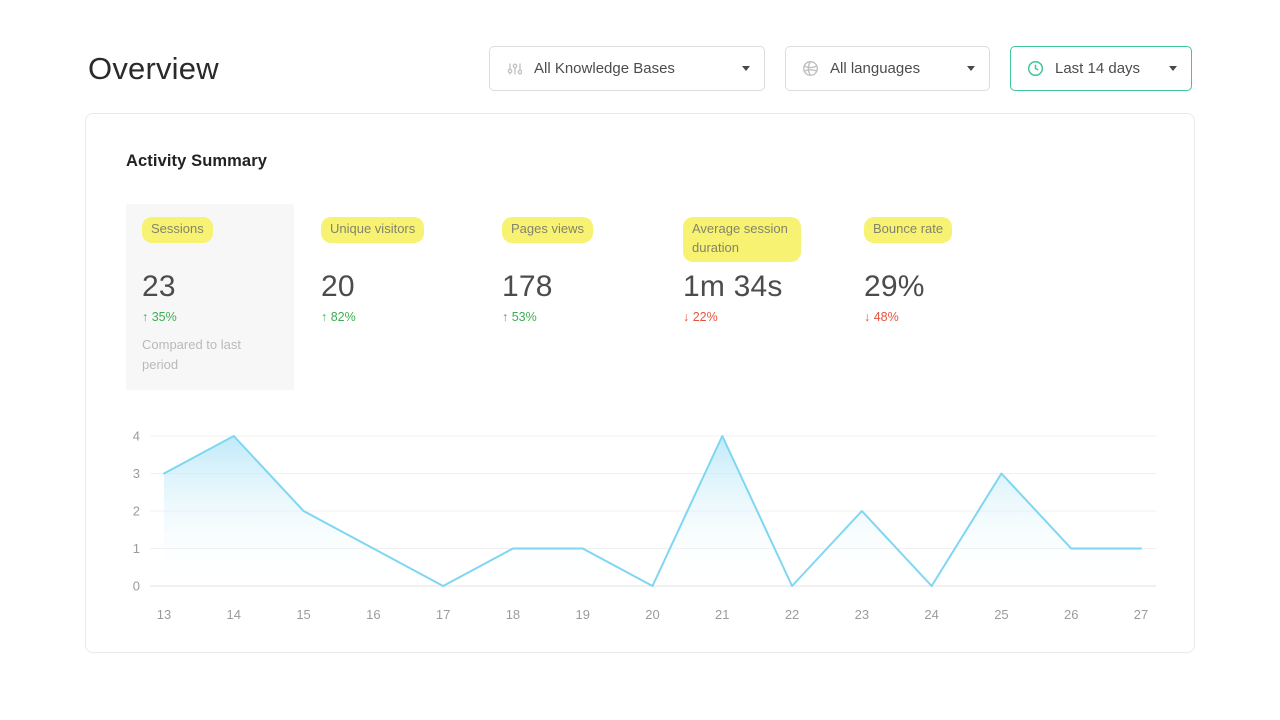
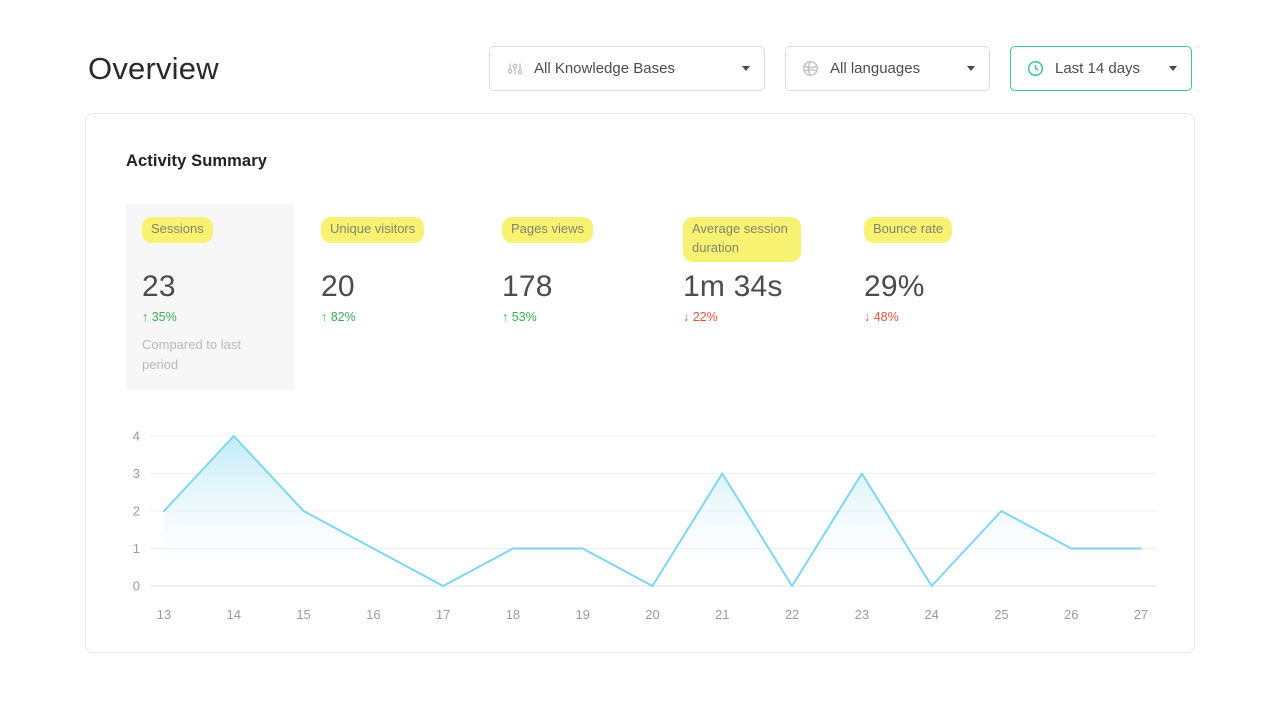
13: 3 -> 2
21: 4 -> 3
23: 2 -> 3
25: 3 -> 2
